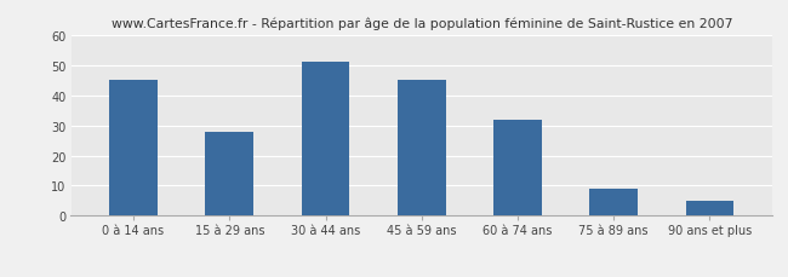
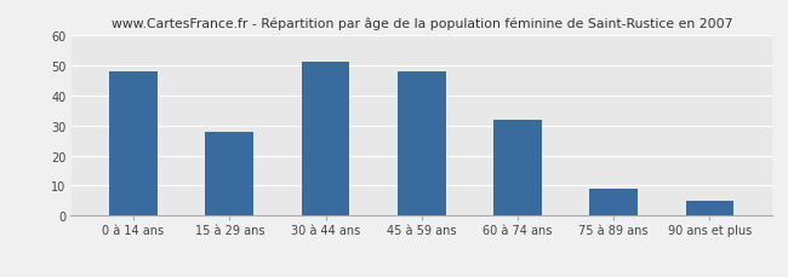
0 à 14 ans: 45 -> 48
45 à 59 ans: 45 -> 48
